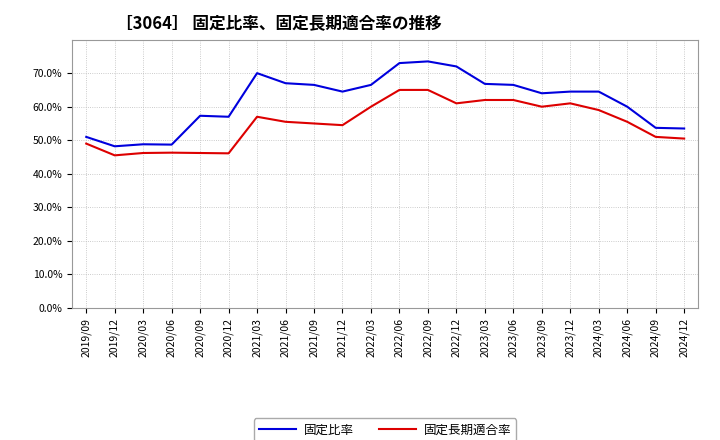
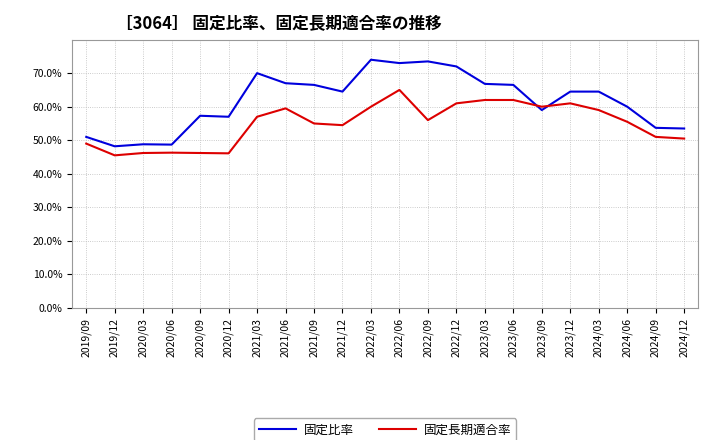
固定長期適合率/2021/06: 55.5% -> 59.5%
固定比率/2022/03: 66.5% -> 74.0%
固定長期適合率/2022/09: 65.0% -> 56.0%
固定比率/2023/09: 64.0% -> 59.0%
